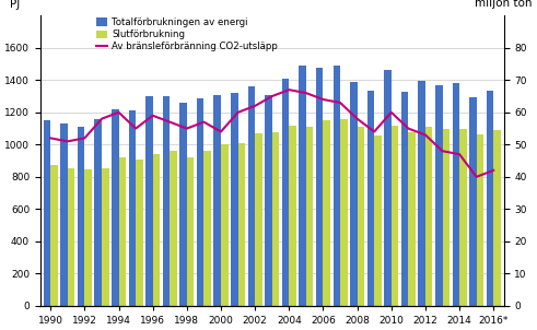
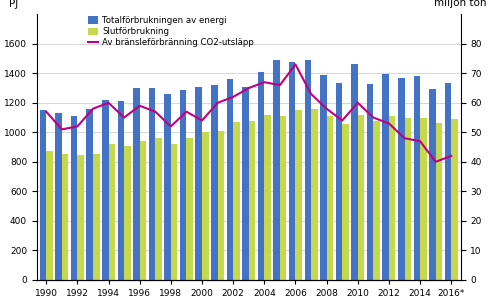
Av bränsleförbränning CO2-utsläpp/1990: 52 -> 57
Av bränsleförbränning CO2-utsläpp/1998: 55 -> 52
Av bränsleförbränning CO2-utsläpp/2006: 64 -> 73
